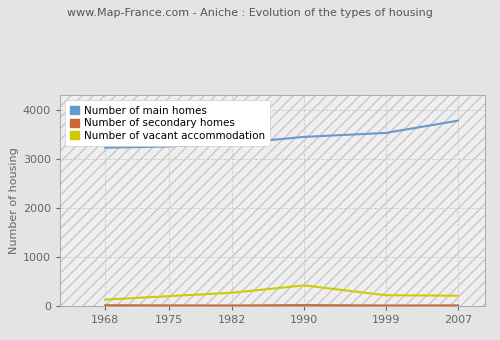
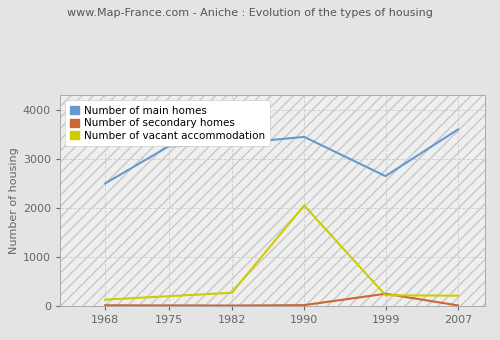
Number of main homes/1968: 3230 -> 2500
Number of vacant accommodation/1990: 420 -> 2050
Number of main homes/1999: 3530 -> 2650
Number of secondary homes/1999: 10 -> 250
Number of main homes/2007: 3780 -> 3600
